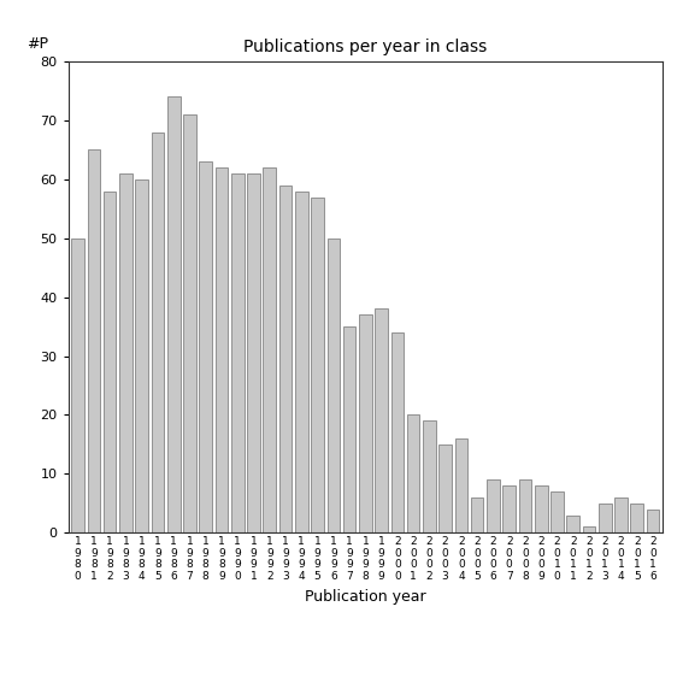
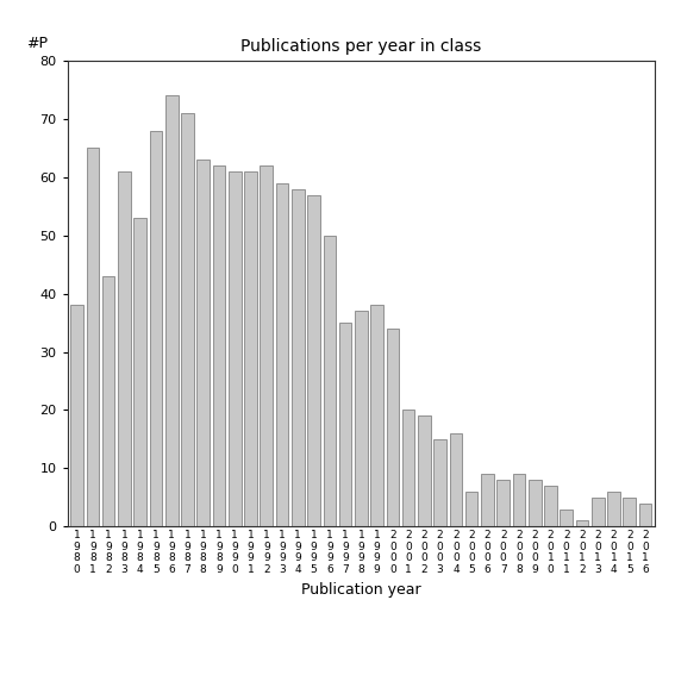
1 9 8 0: 50 -> 38
1 9 8 2: 58 -> 43
1 9 8 4: 60 -> 53
